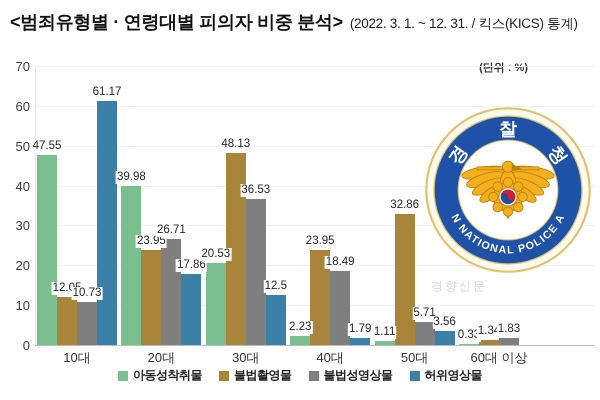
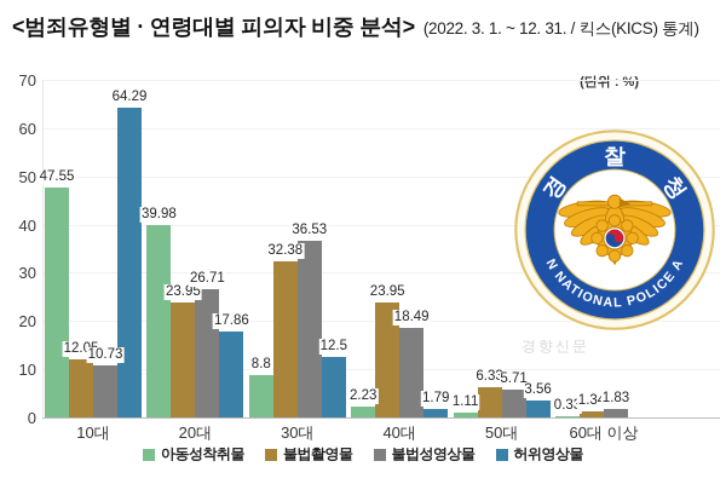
허위영상물/10대: 61.17 -> 64.29
아동성착취물/30대: 20.53 -> 8.8
불법촬영물/30대: 48.13 -> 32.38
불법촬영물/50대: 32.86 -> 6.33
